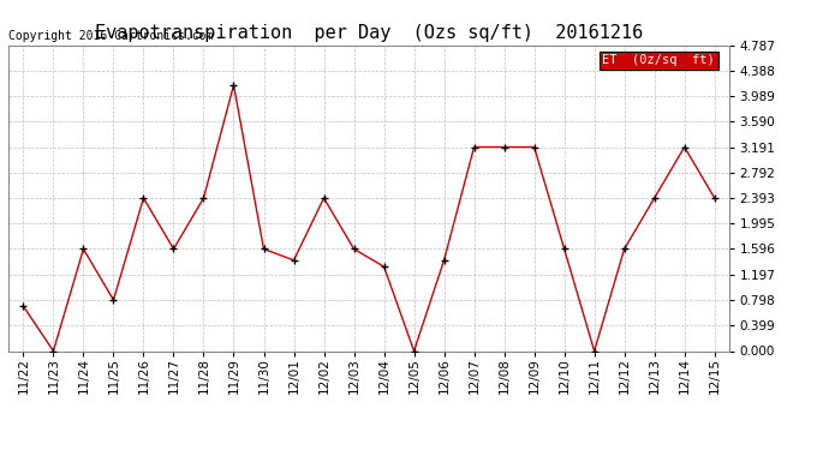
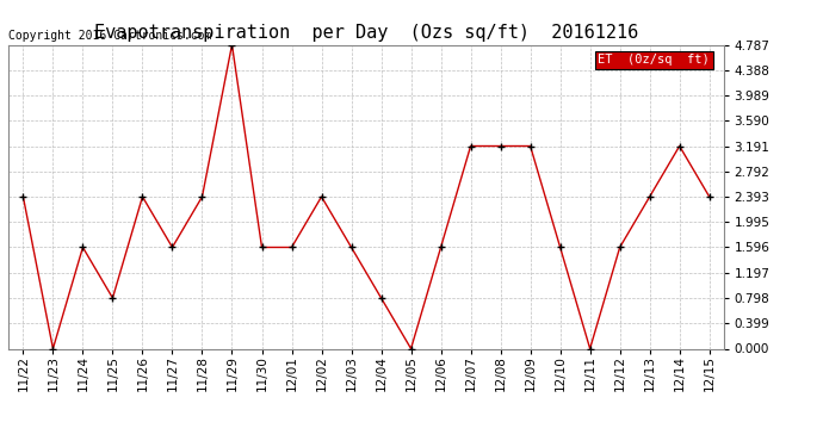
11/22: 0.70 -> 2.39
11/29: 4.16 -> 4.79
12/01: 1.42 -> 1.60
12/04: 1.32 -> 0.80
12/06: 1.42 -> 1.60
